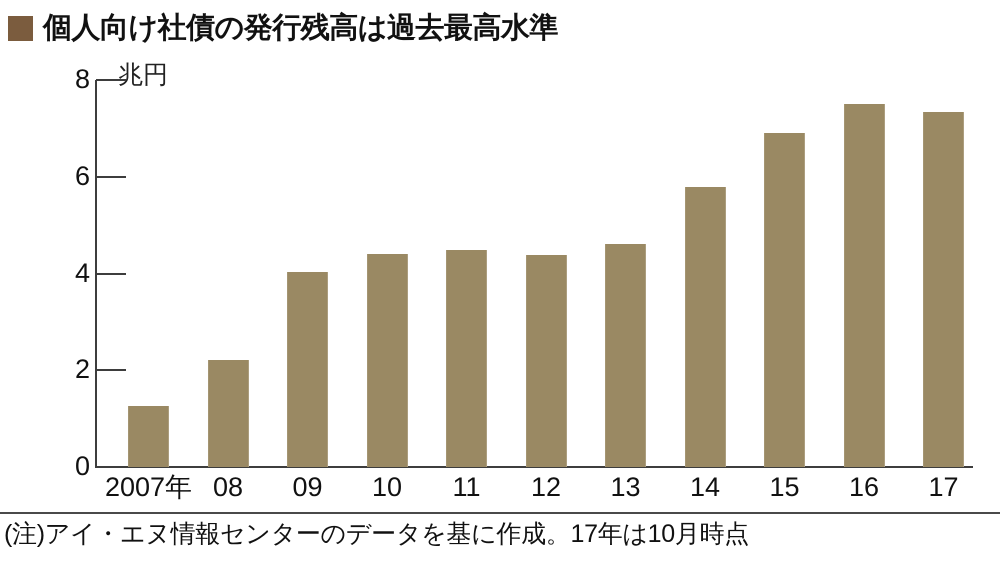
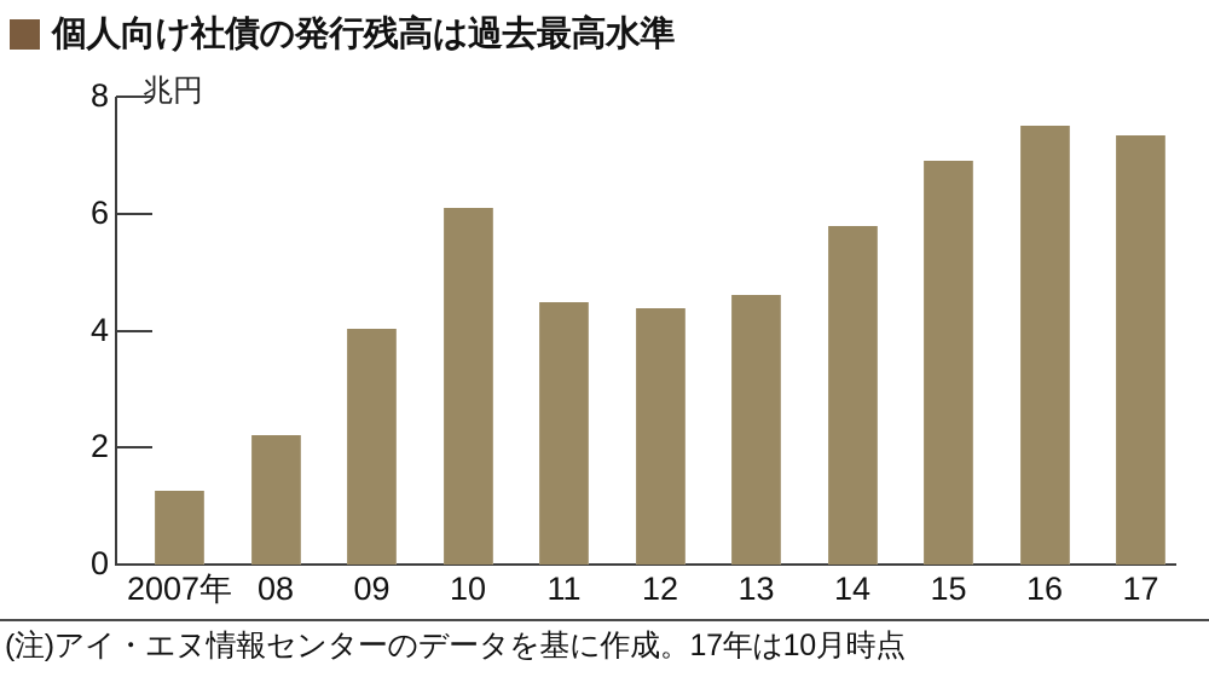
10: 4.4 -> 6.1
